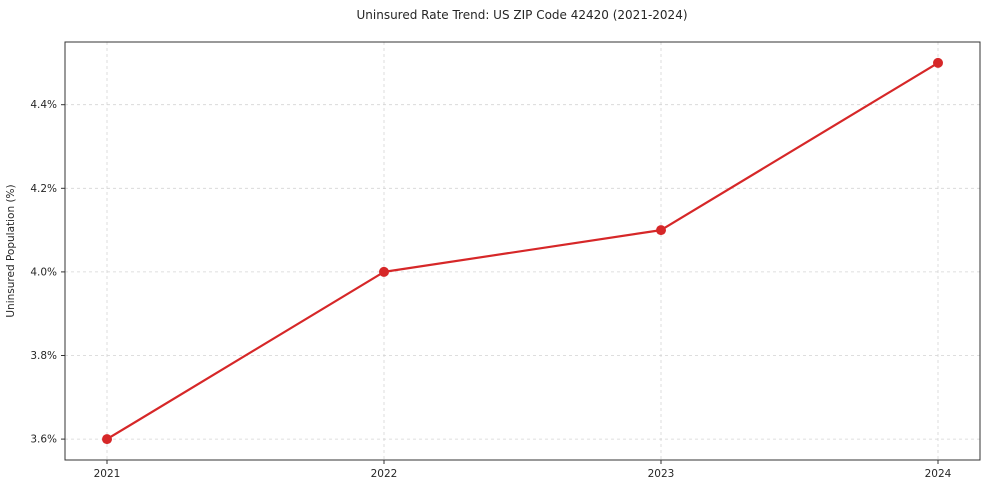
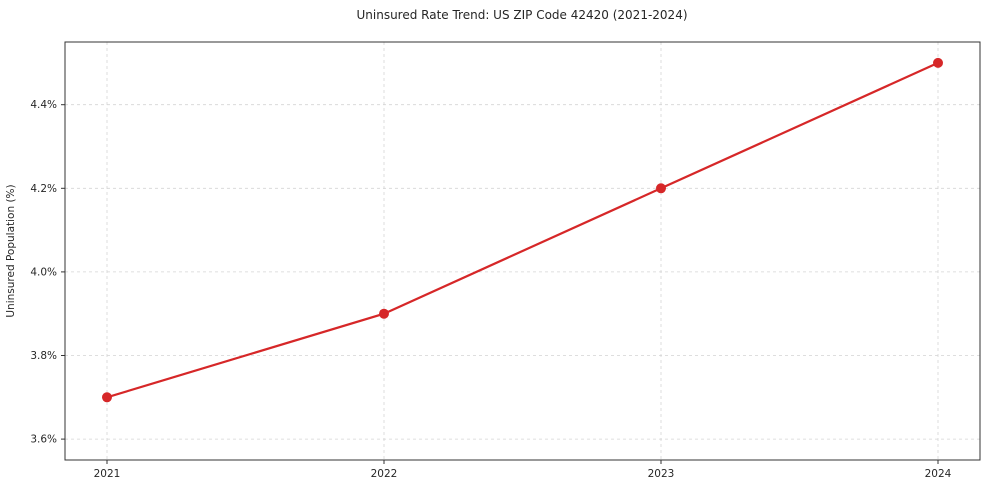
2021: 3.6% -> 3.7%
2022: 4.0% -> 3.9%
2023: 4.1% -> 4.2%
